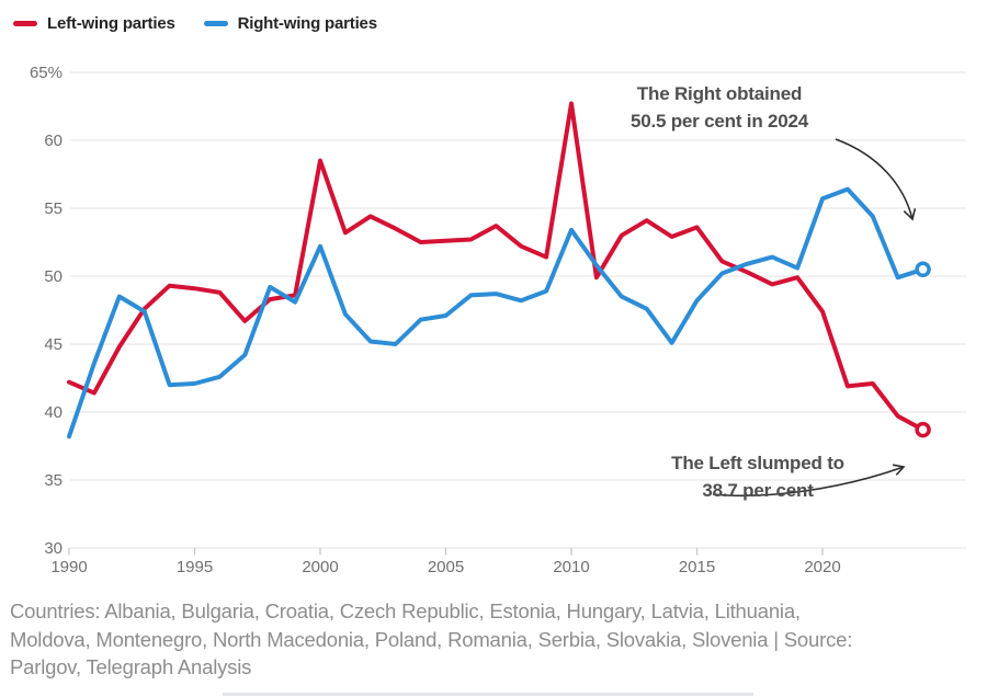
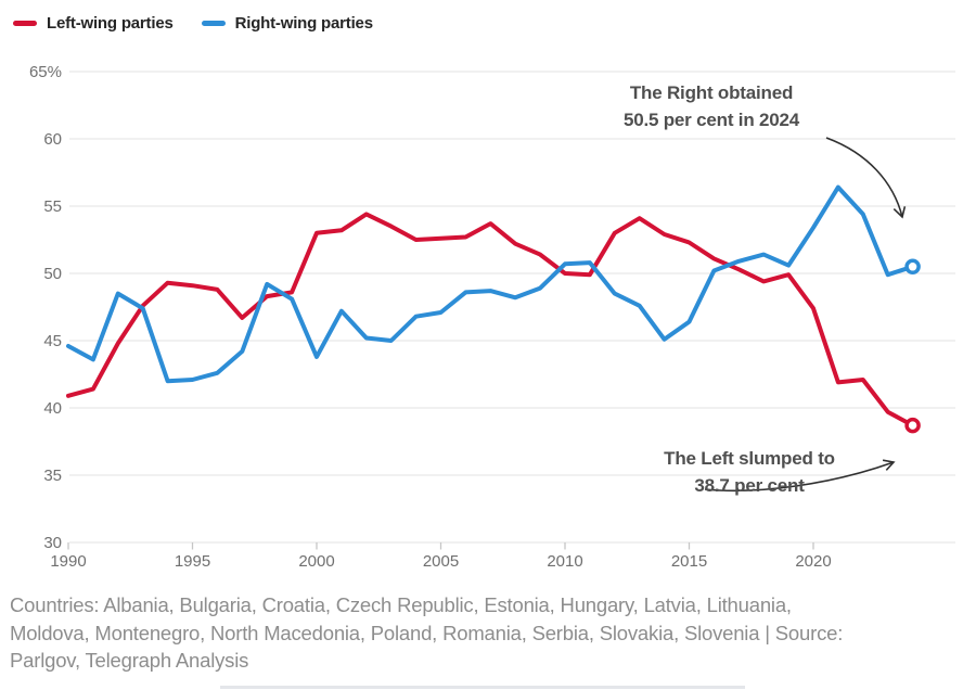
Left-wing parties/1990: 42.2% -> 40.9%
Right-wing parties/1990: 38.2% -> 44.6%
Left-wing parties/2000: 58.5% -> 53.0%
Right-wing parties/2000: 52.2% -> 43.8%
Left-wing parties/2010: 62.7% -> 50.0%
Right-wing parties/2010: 53.4% -> 50.7%
Left-wing parties/2015: 53.6% -> 52.3%
Right-wing parties/2015: 48.2% -> 46.4%
Right-wing parties/2020: 55.7% -> 53.4%
